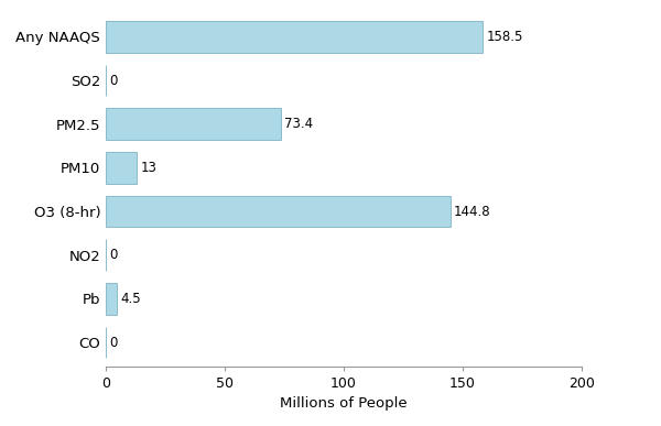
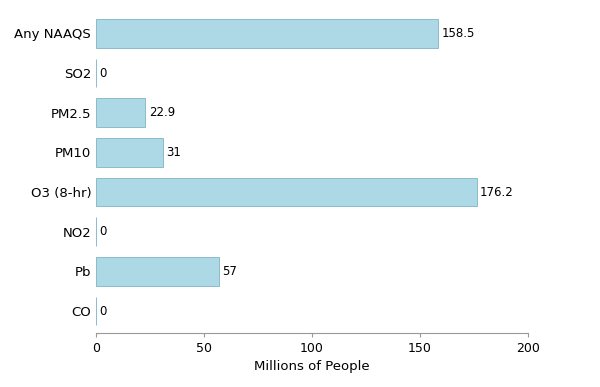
PM2.5: 73.4 -> 22.9
PM10: 13 -> 31
O3 (8-hr): 144.8 -> 176.2
Pb: 4.5 -> 57
